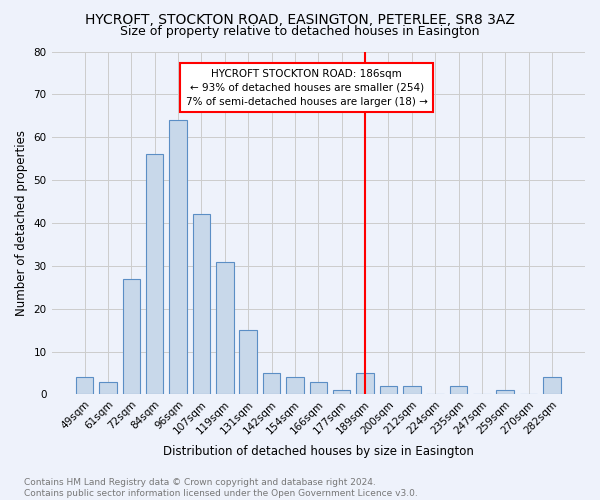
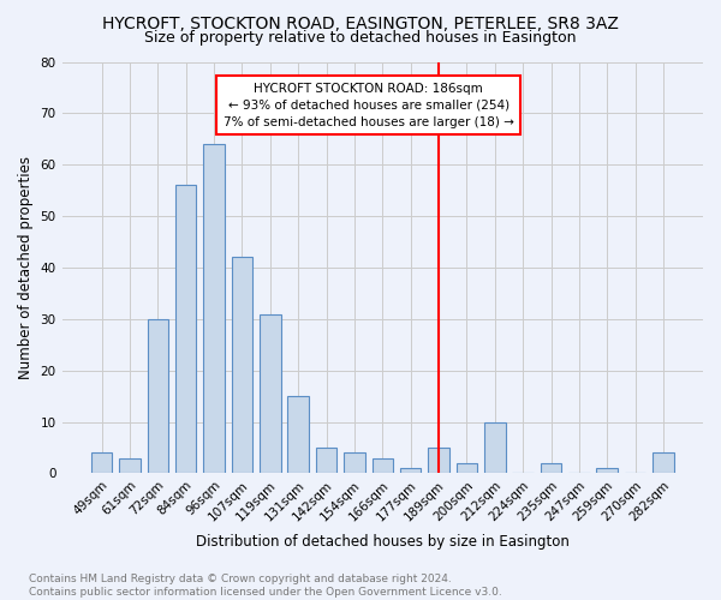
72sqm: 27 -> 30
212sqm: 2 -> 10
